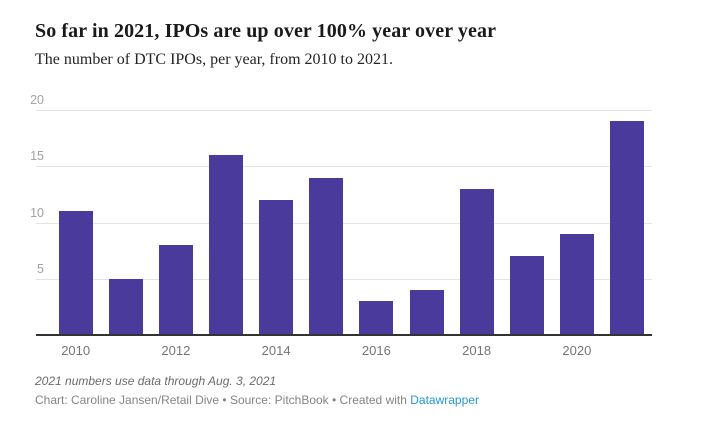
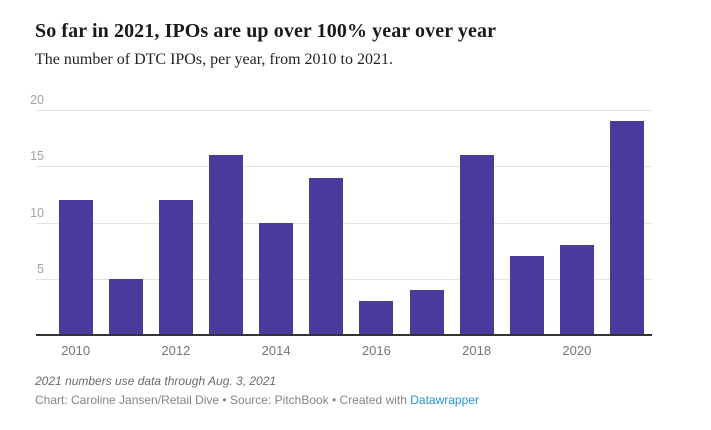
2010: 11 -> 12
2012: 8 -> 12
2014: 12 -> 10
2018: 13 -> 16
2020: 9 -> 8
